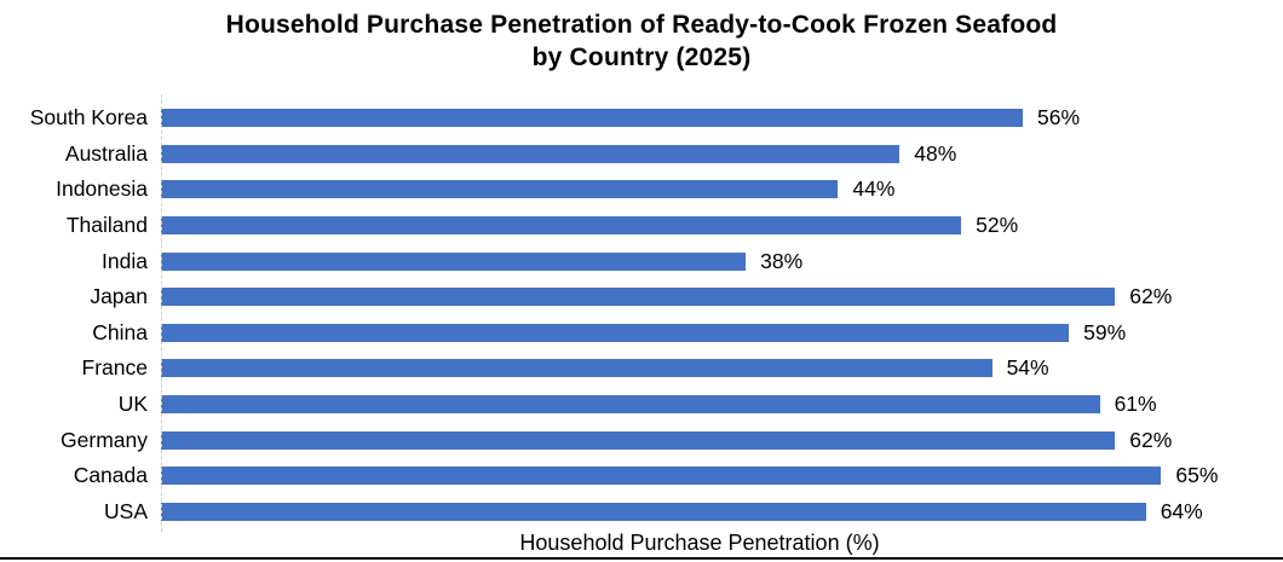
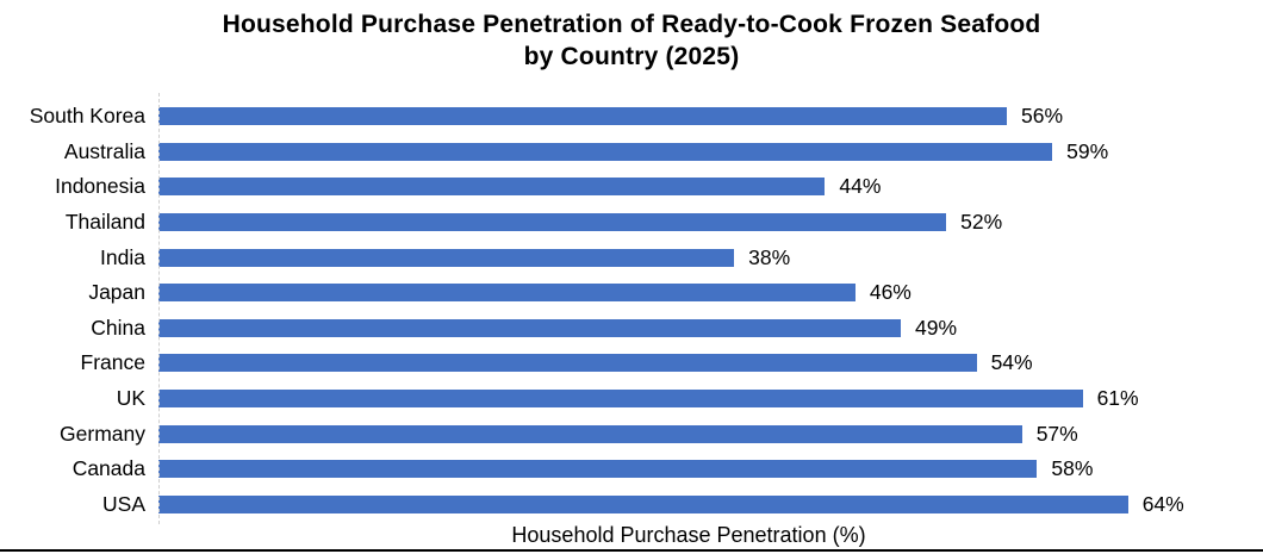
Australia: 48% -> 59%
Japan: 62% -> 46%
China: 59% -> 49%
Germany: 62% -> 57%
Canada: 65% -> 58%
